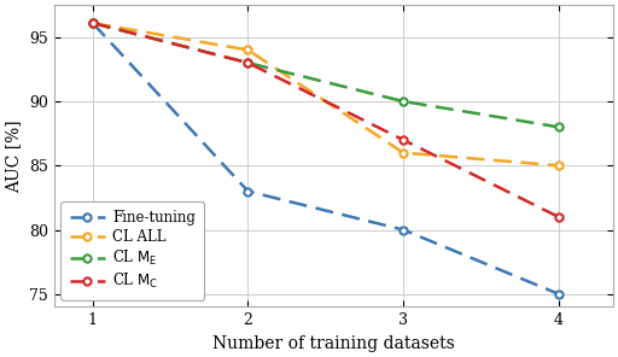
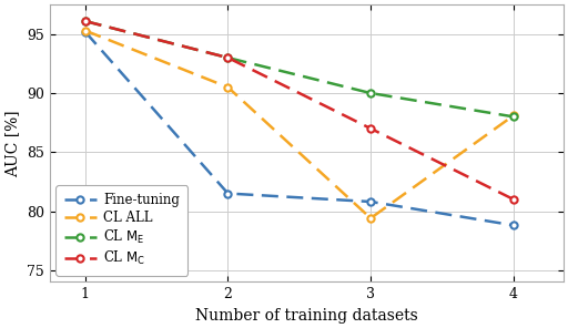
Fine-tuning/1: 96.1 -> 95.2
CL ALL/1: 96.1 -> 95.3
Fine-tuning/2: 83.0 -> 81.5
CL ALL/2: 94.0 -> 90.5
Fine-tuning/3: 80.0 -> 80.8
CL ALL/3: 86.0 -> 79.4
Fine-tuning/4: 75.0 -> 78.8
CL ALL/4: 85.0 -> 88.1
